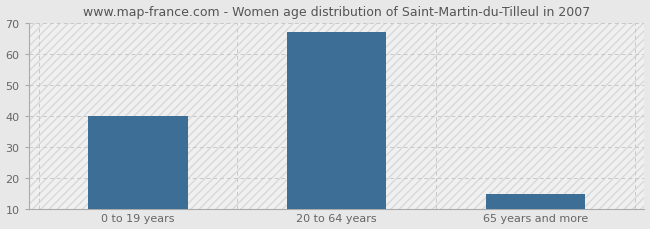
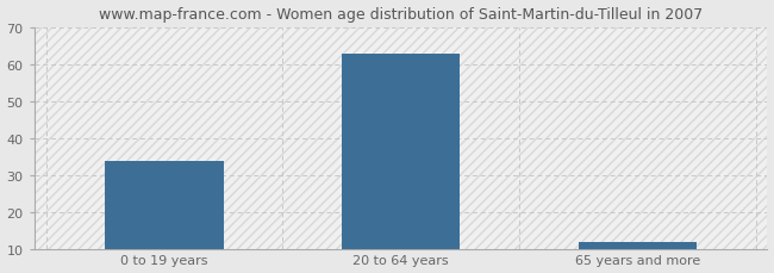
0 to 19 years: 40 -> 34
20 to 64 years: 67 -> 63
65 years and more: 15 -> 12
